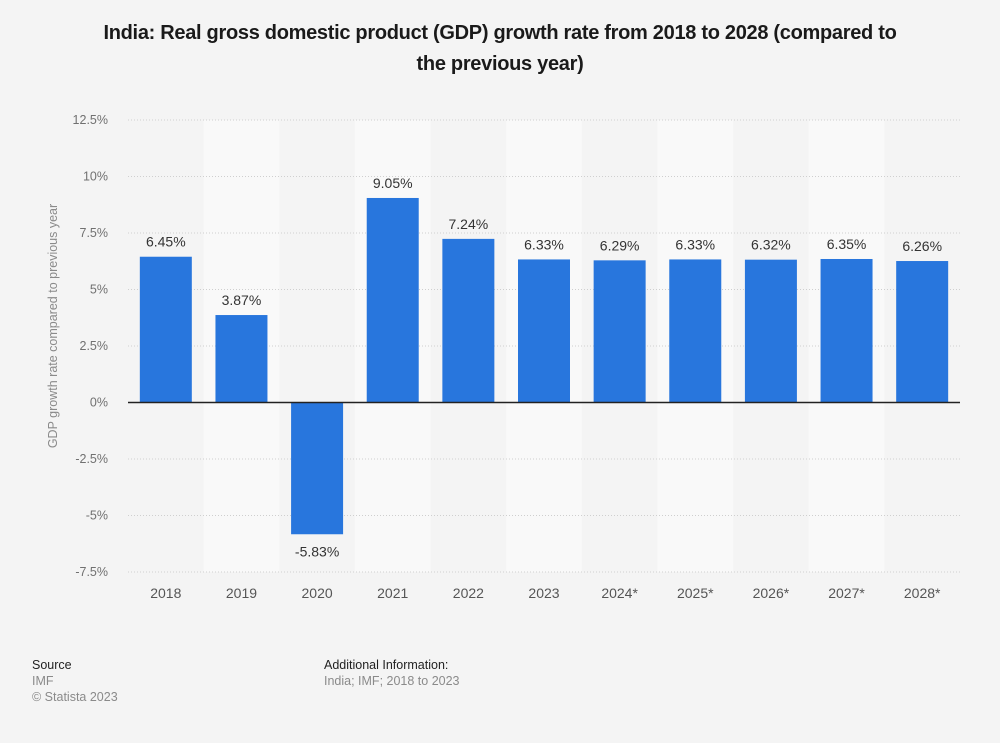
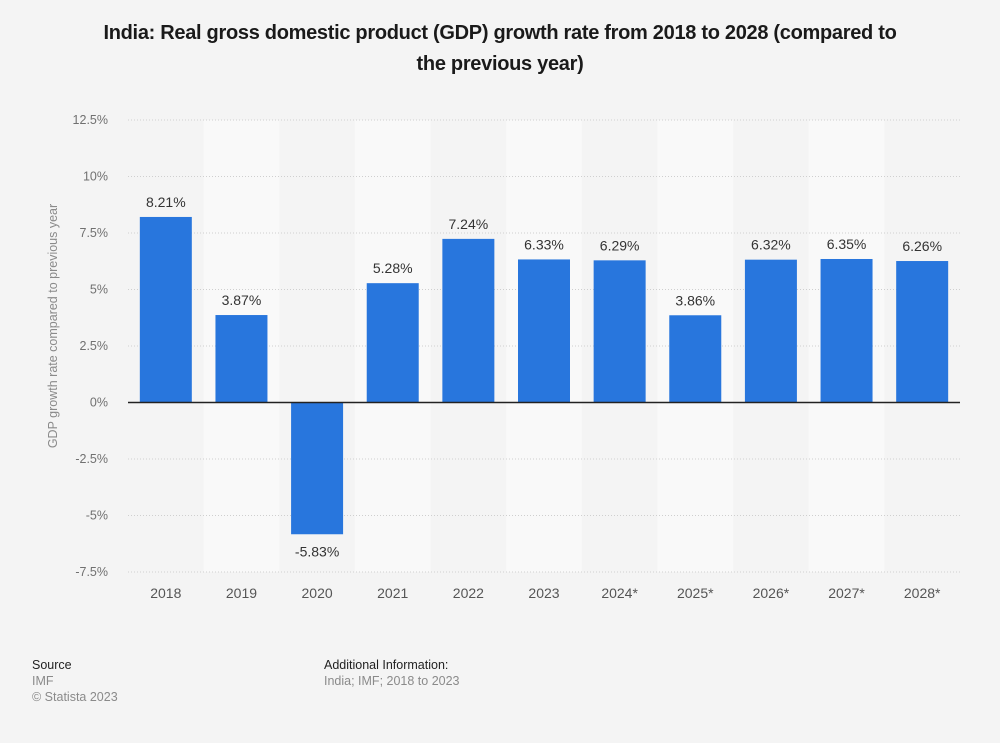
2018: 6.45% -> 8.21%
2021: 9.05% -> 5.28%
2025*: 6.33% -> 3.86%
